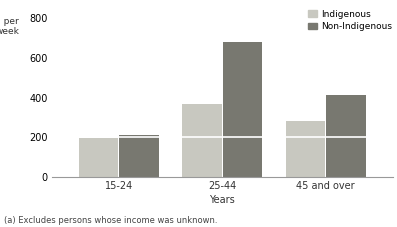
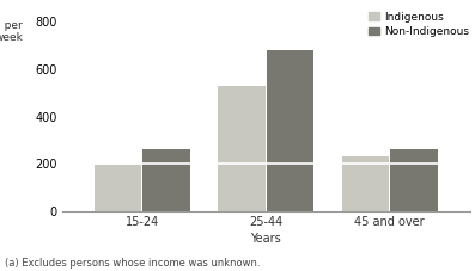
Non-Indigenous/15-24: 210 -> 260
Indigenous/25-44: 370 -> 530
Indigenous/45 and over: 280 -> 230
Non-Indigenous/45 and over: 420 -> 260
